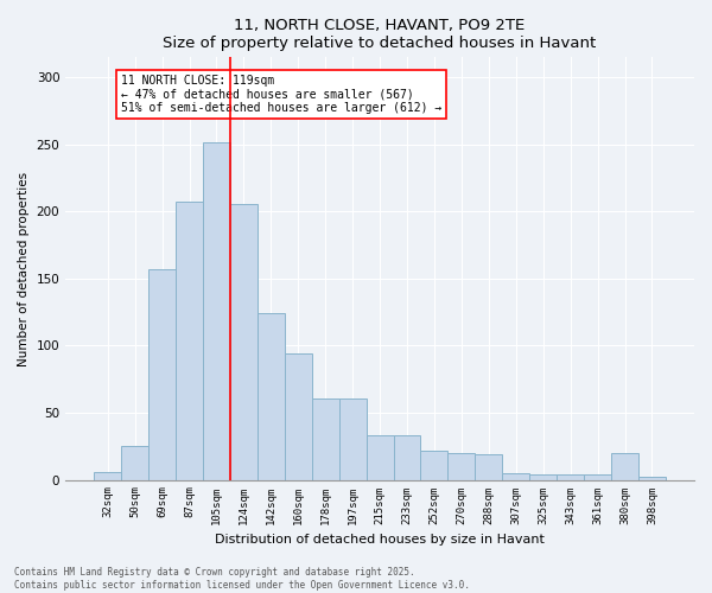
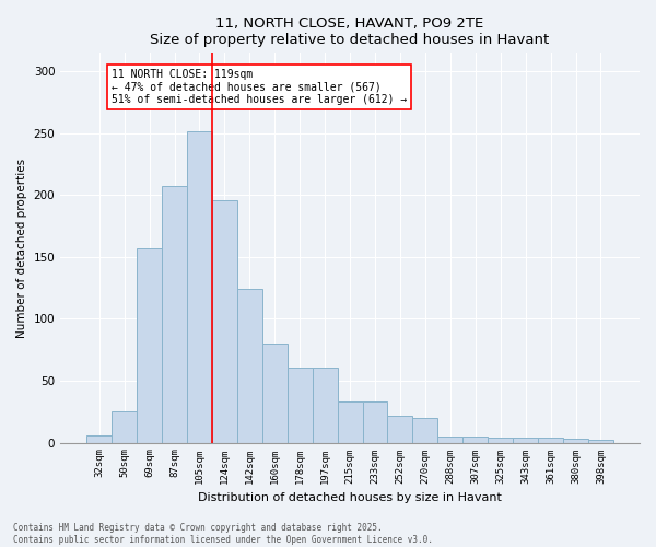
124sqm: 206 -> 196
160sqm: 94 -> 80
288sqm: 19 -> 5
380sqm: 20 -> 3
